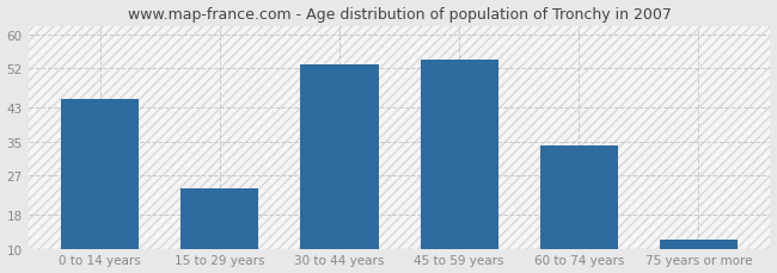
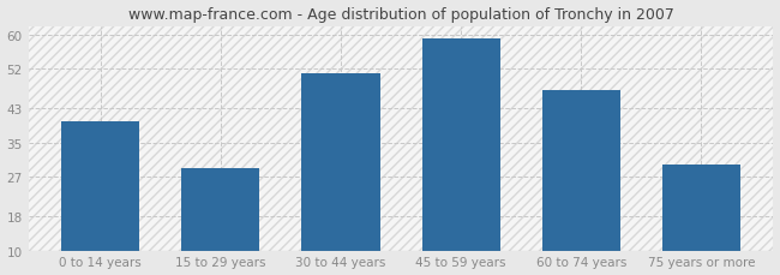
0 to 14 years: 45 -> 40
15 to 29 years: 24 -> 29
30 to 44 years: 53 -> 51
45 to 59 years: 54 -> 59
60 to 74 years: 34 -> 47
75 years or more: 12 -> 30
